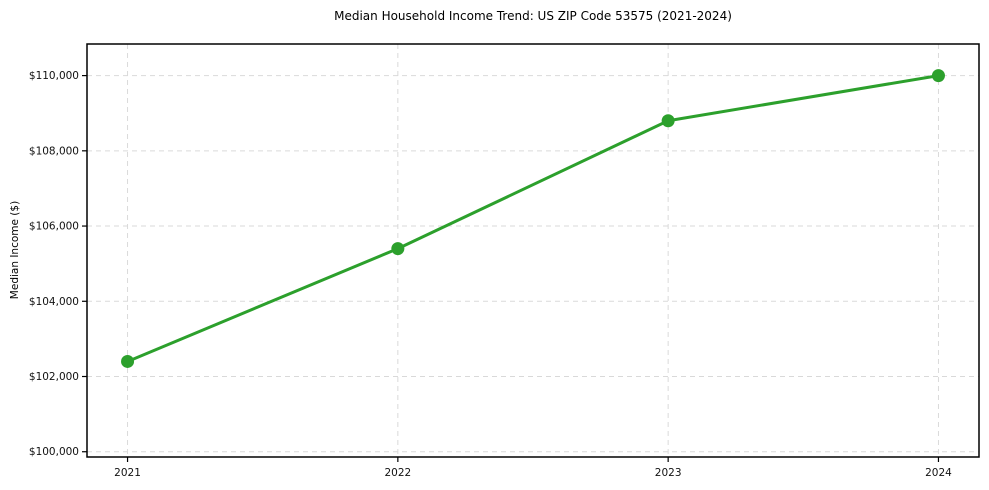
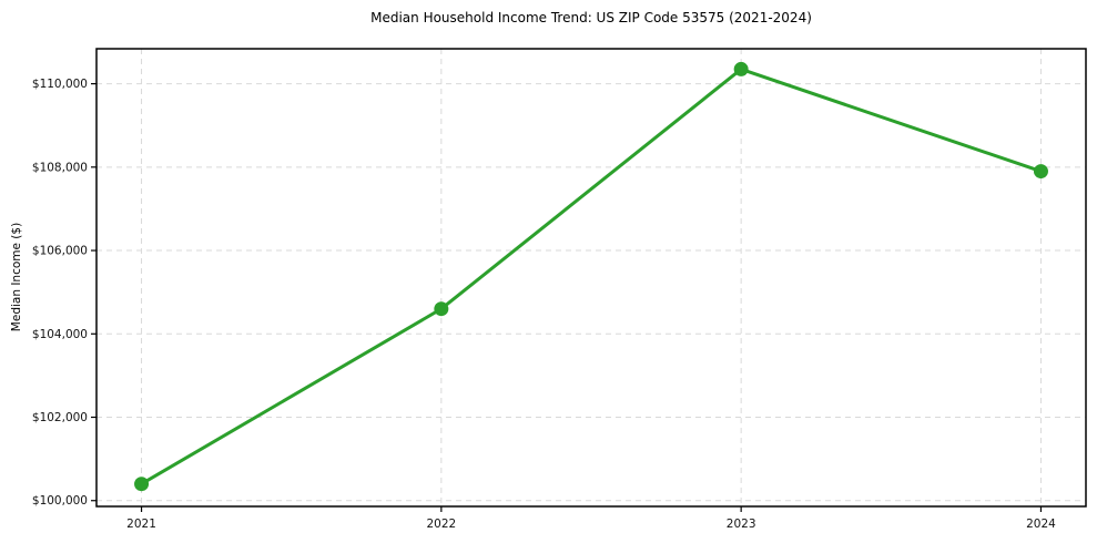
2021: $102400 -> $100400
2022: $105400 -> $104600
2023: $108800 -> $110400
2024: $110000 -> $107900
